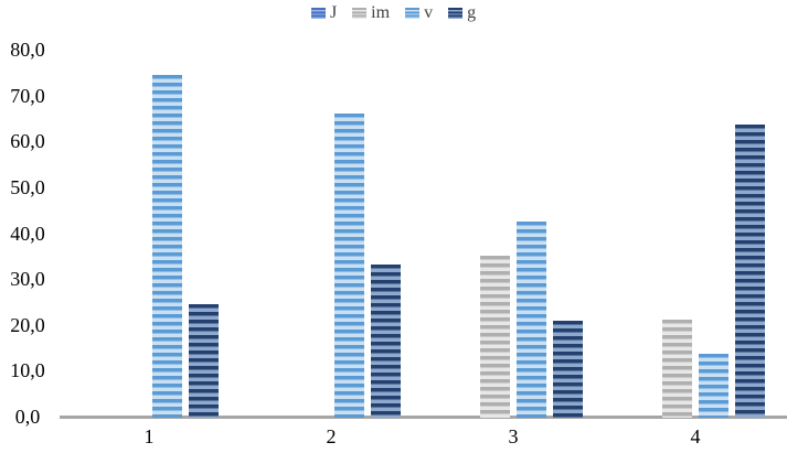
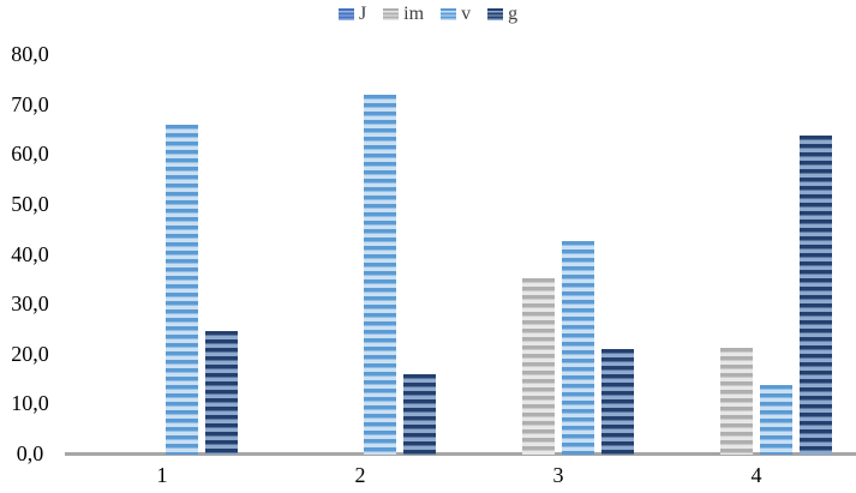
v/1: 75 -> 66
v/2: 66 -> 72
g/2: 33 -> 16
